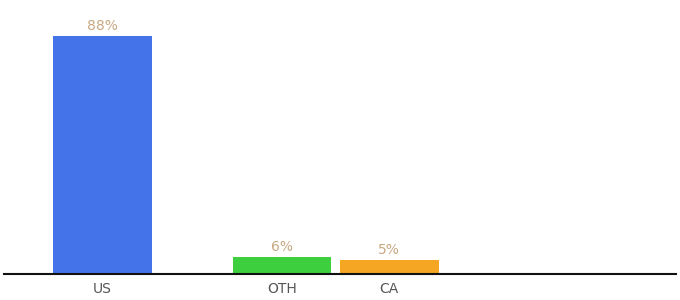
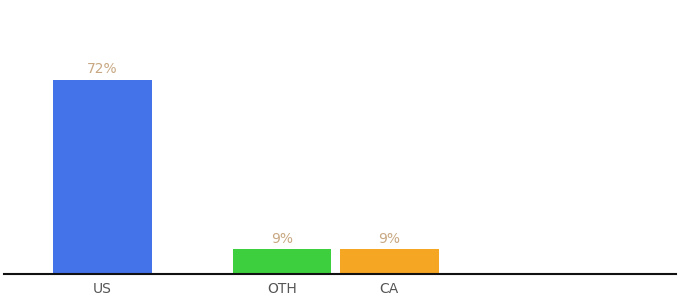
US: 88% -> 72%
OTH: 6% -> 9%
CA: 5% -> 9%
